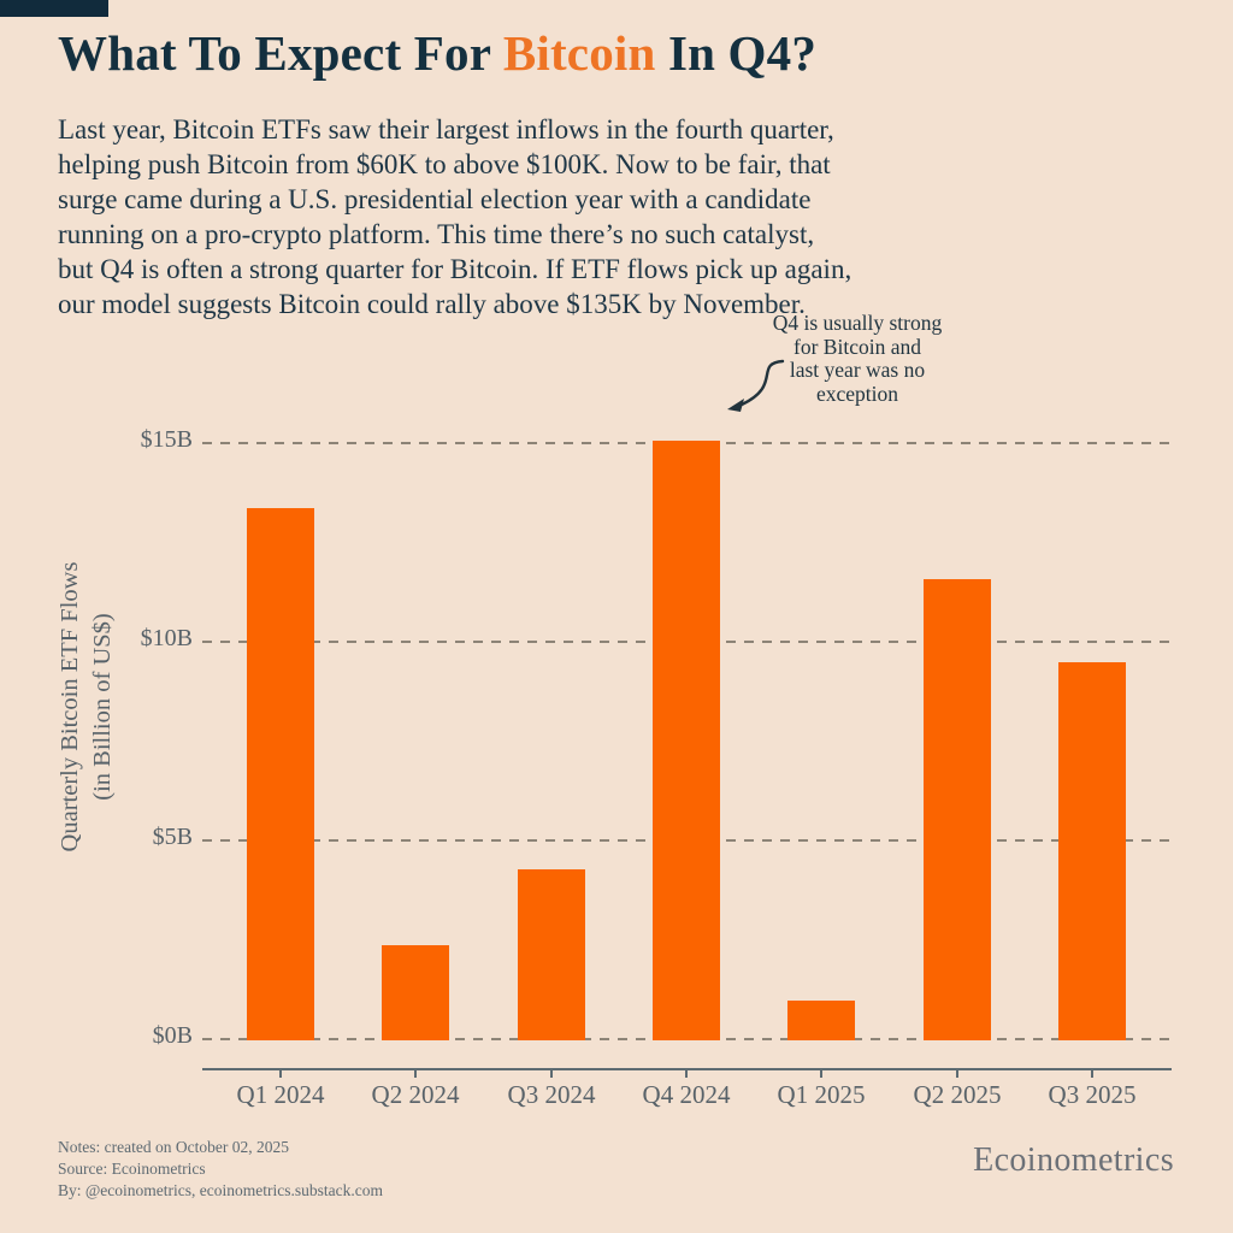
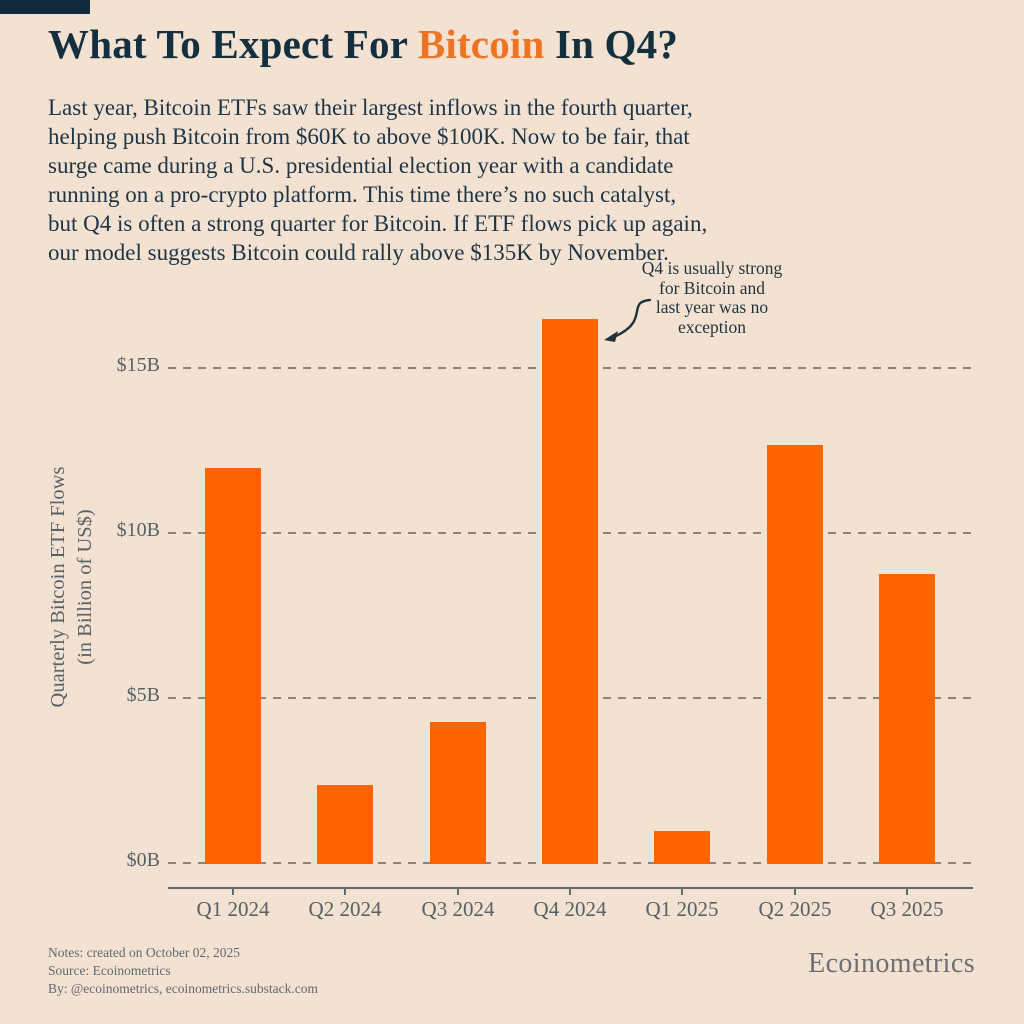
Q1 2024: $13.4B -> $12.0B
Q4 2024: $15.1B -> $16.5B
Q2 2025: $11.6B -> $12.7B
Q3 2025: $9.5B -> $8.8B
